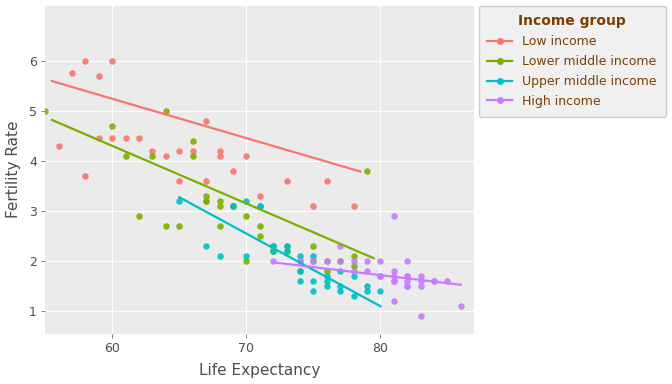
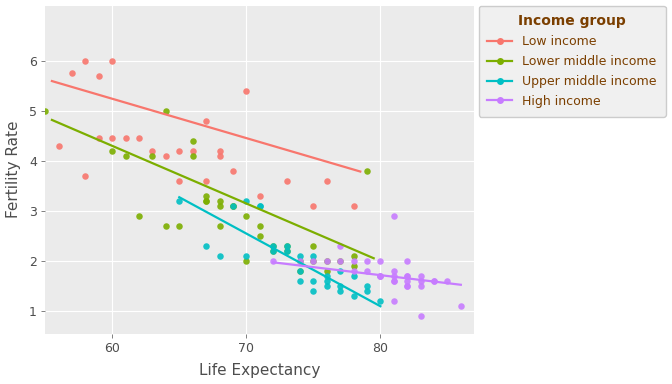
Lower middle income/60: 4.7 -> 4.2
Low income/70: 4.10 -> 5.40
Upper middle income/80: 1.4 -> 1.2
